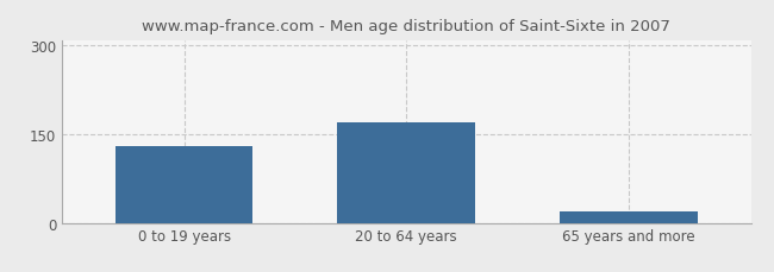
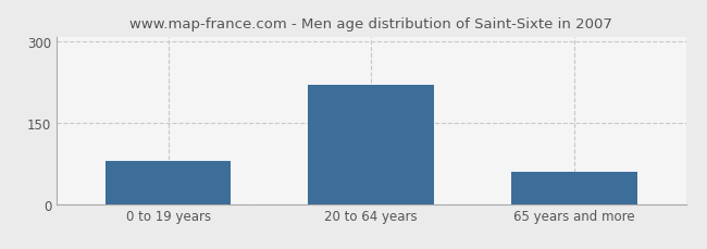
0 to 19 years: 130 -> 80
20 to 64 years: 170 -> 220
65 years and more: 20 -> 60
